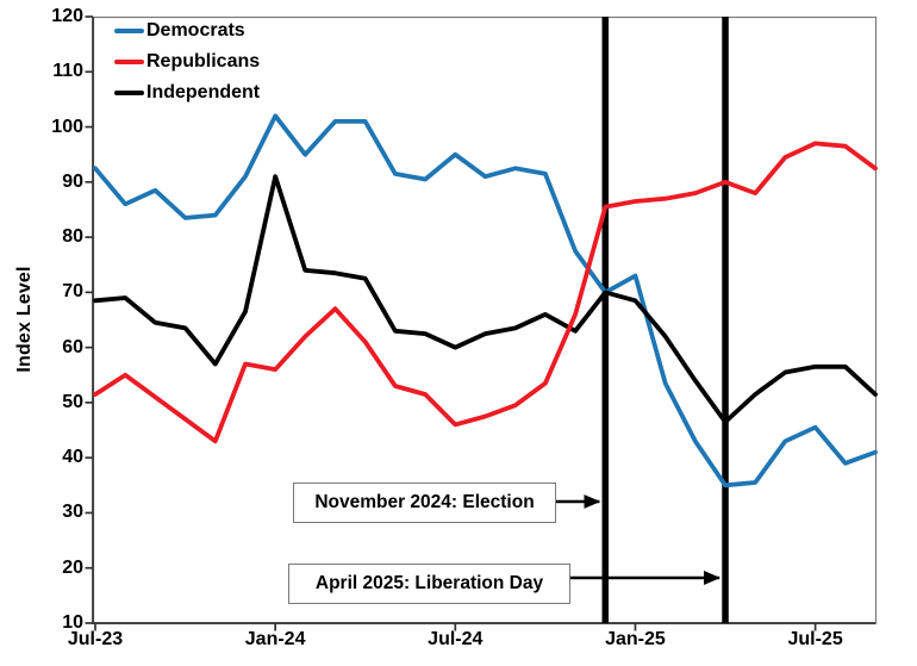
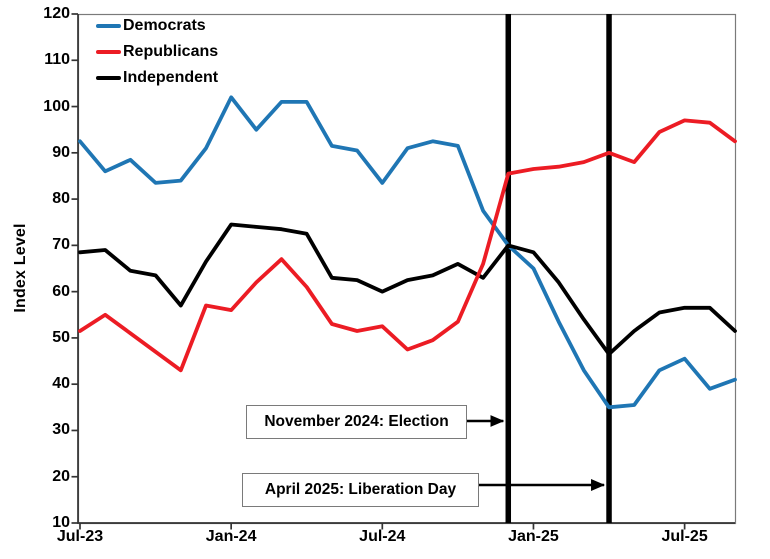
Independent/Jan-24: 91 -> 74
Democrats/Jul-24: 95 -> 84
Republicans/Jul-24: 46 -> 52
Democrats/Jan-25: 73 -> 65
